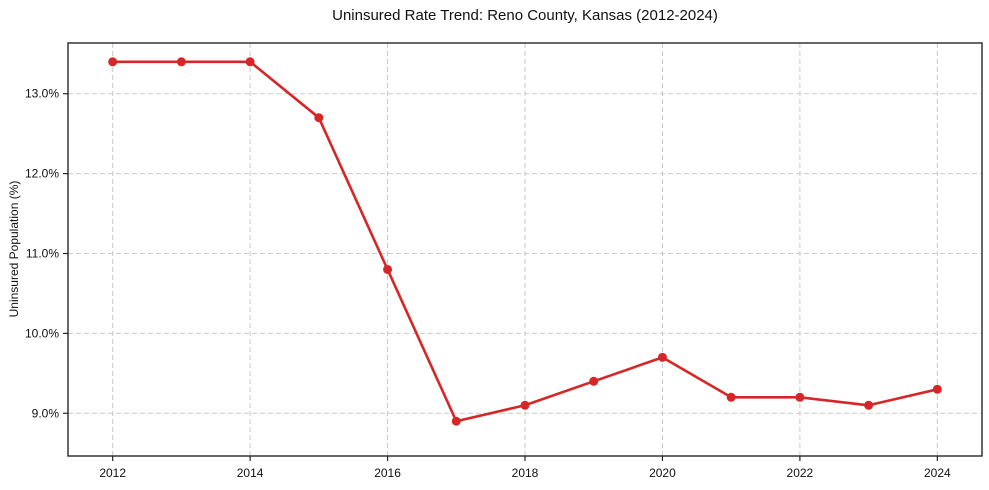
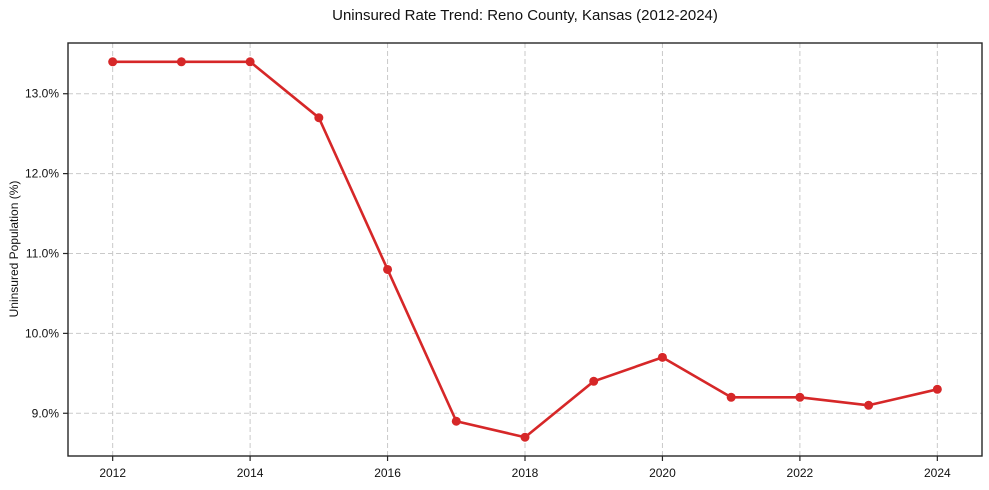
2018: 9.1% -> 8.7%
